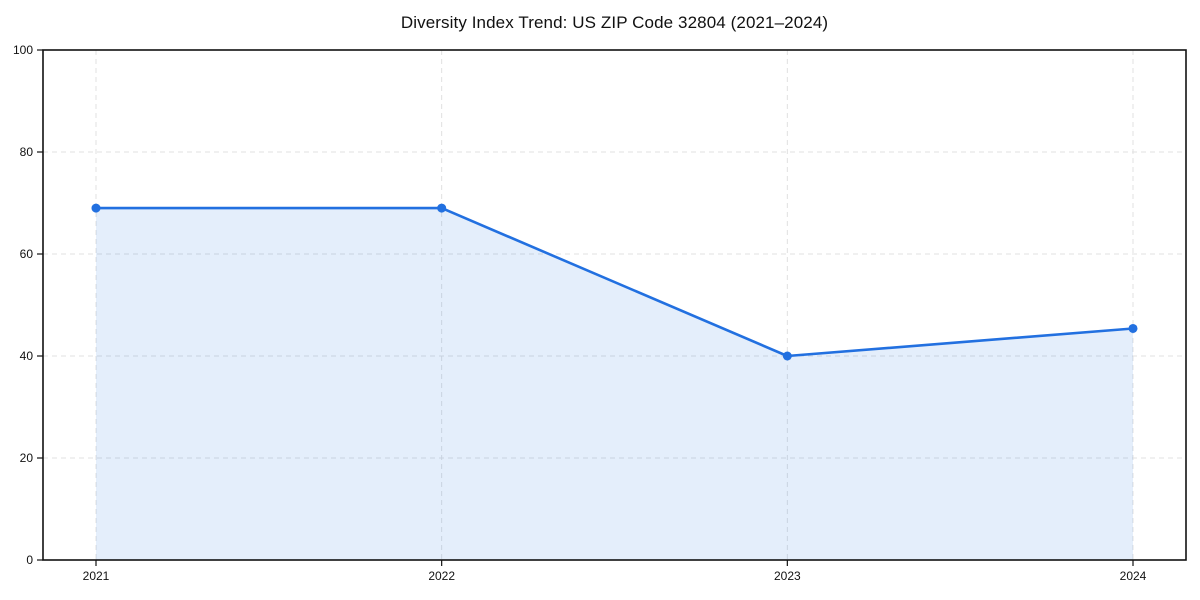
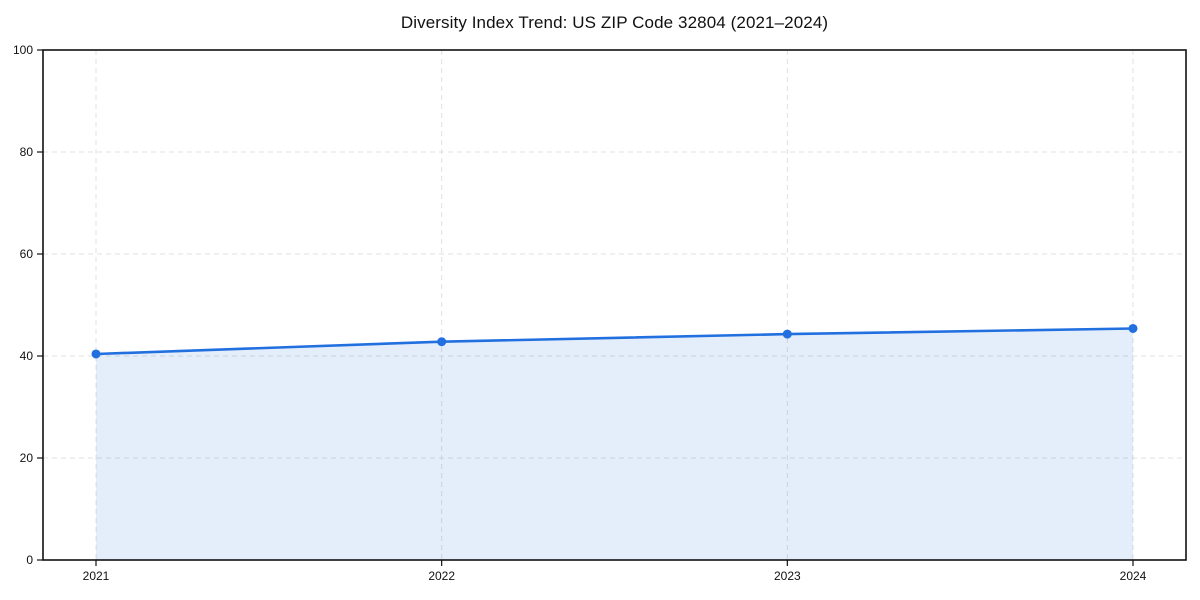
2021: 69 -> 40
2022: 69 -> 43
2023: 40 -> 44
